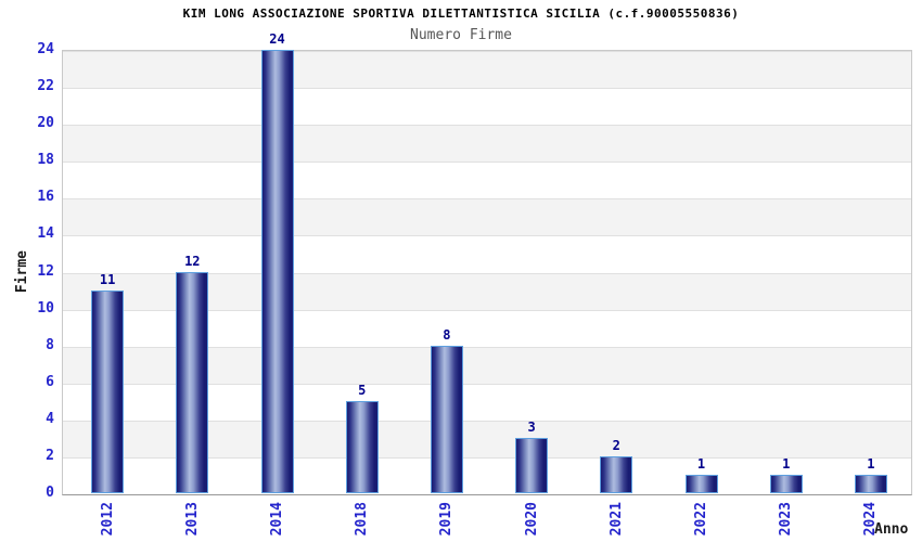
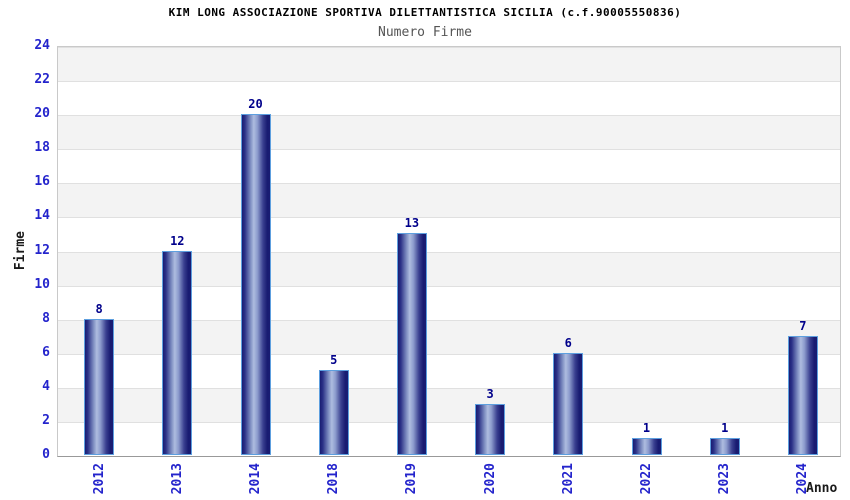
2012: 11 -> 8
2014: 24 -> 20
2019: 8 -> 13
2021: 2 -> 6
2024: 1 -> 7
